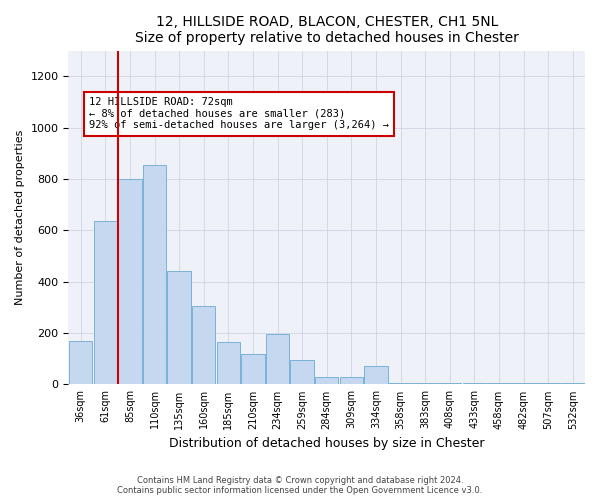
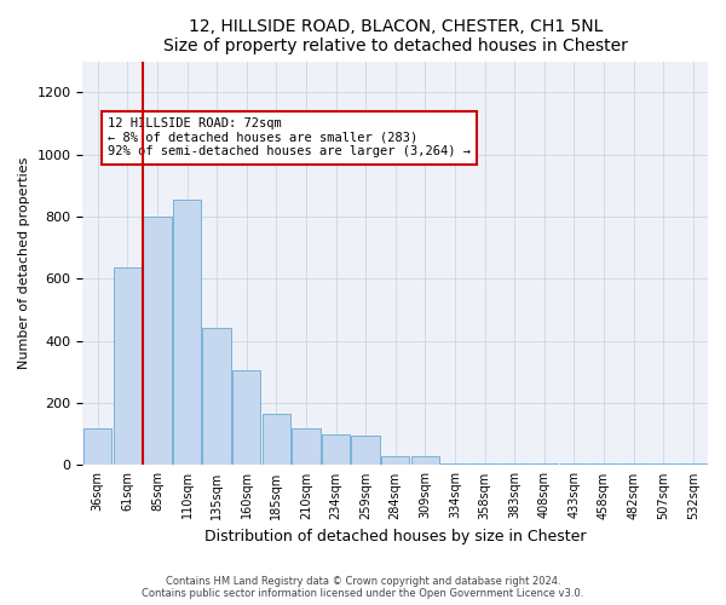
36sqm: 170 -> 120
234sqm: 195 -> 100
334sqm: 70 -> 5
